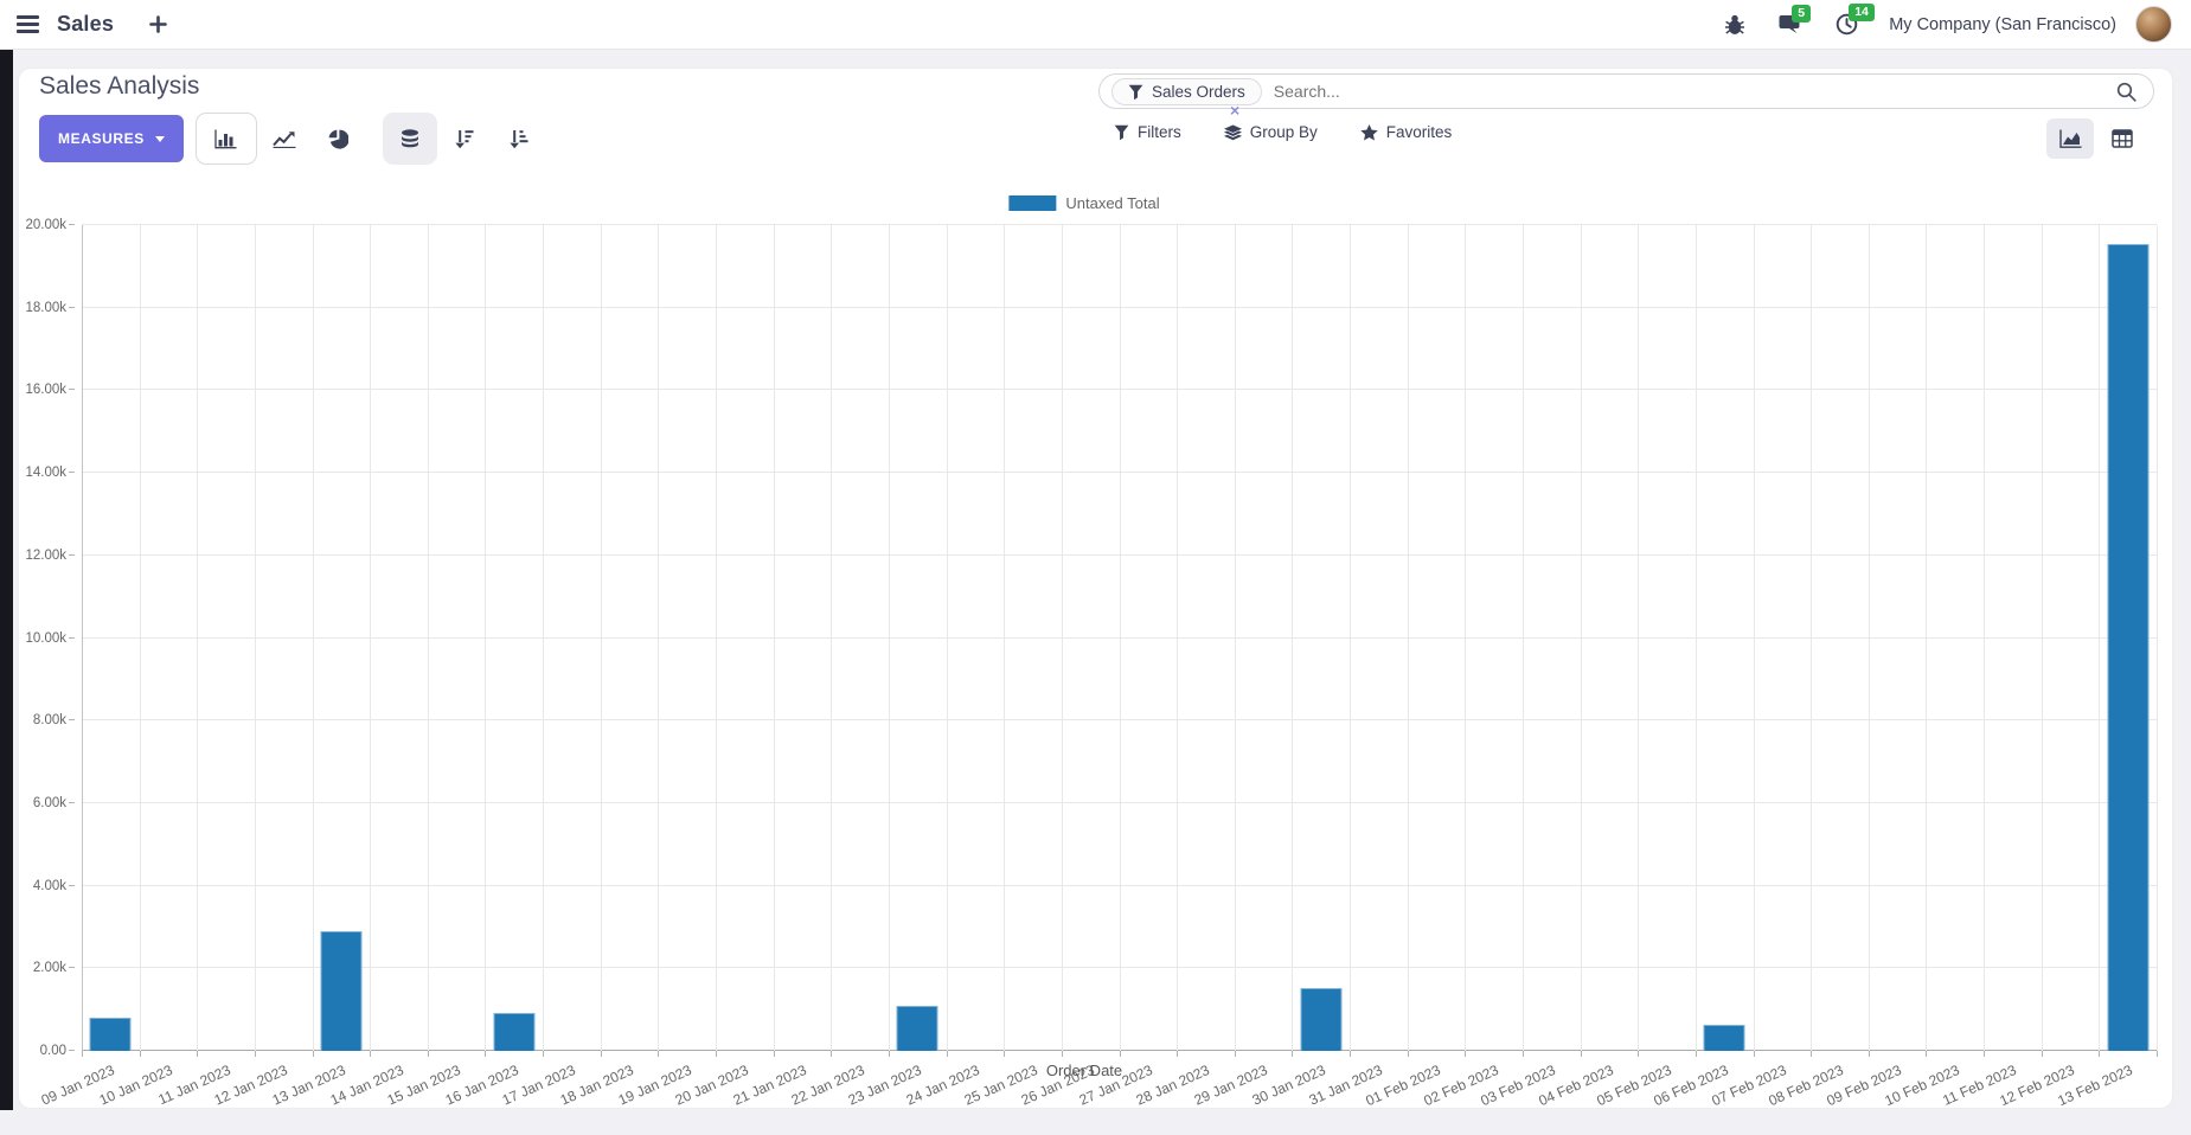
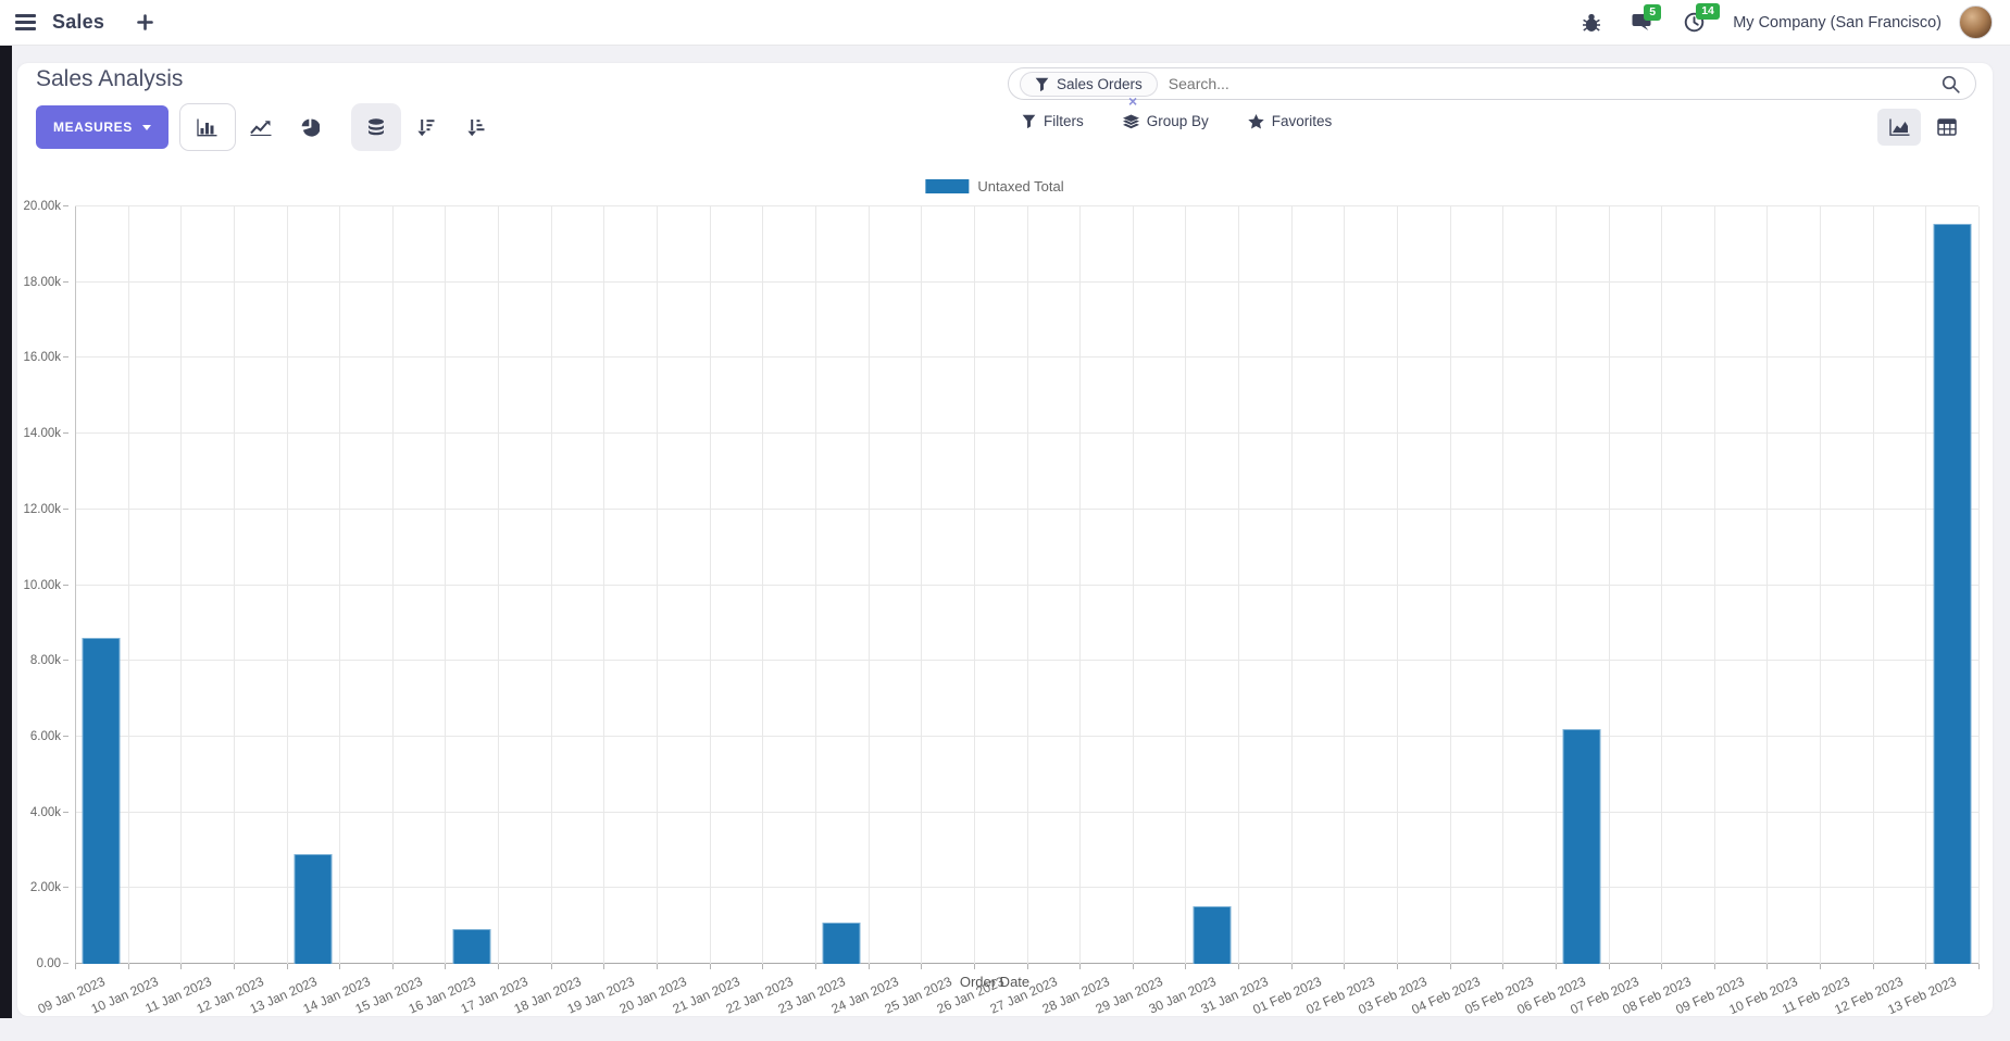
09 Jan 2023: 0.8k -> 8.6k
06 Feb 2023: 0.6k -> 6.2k
